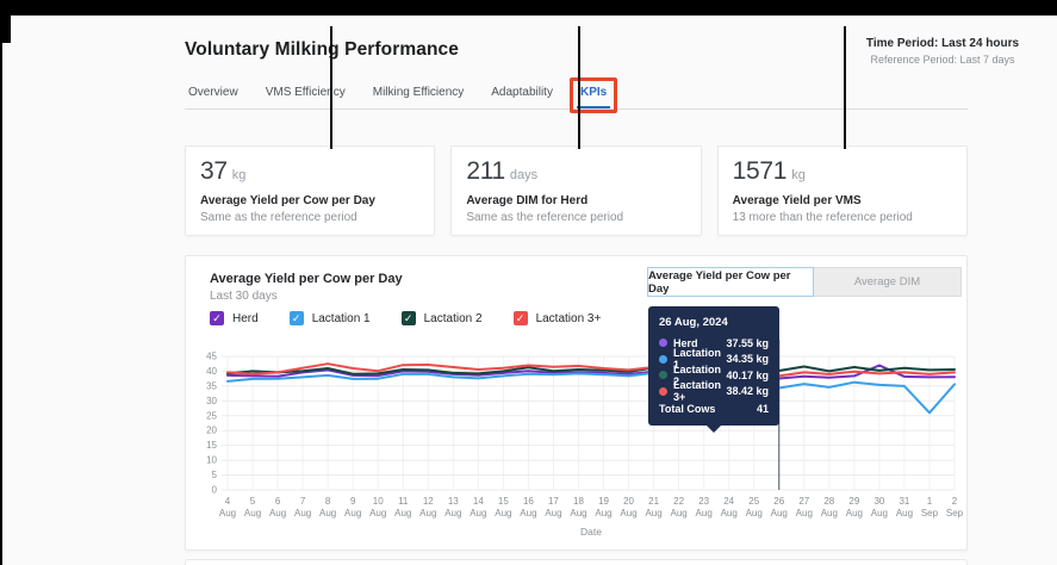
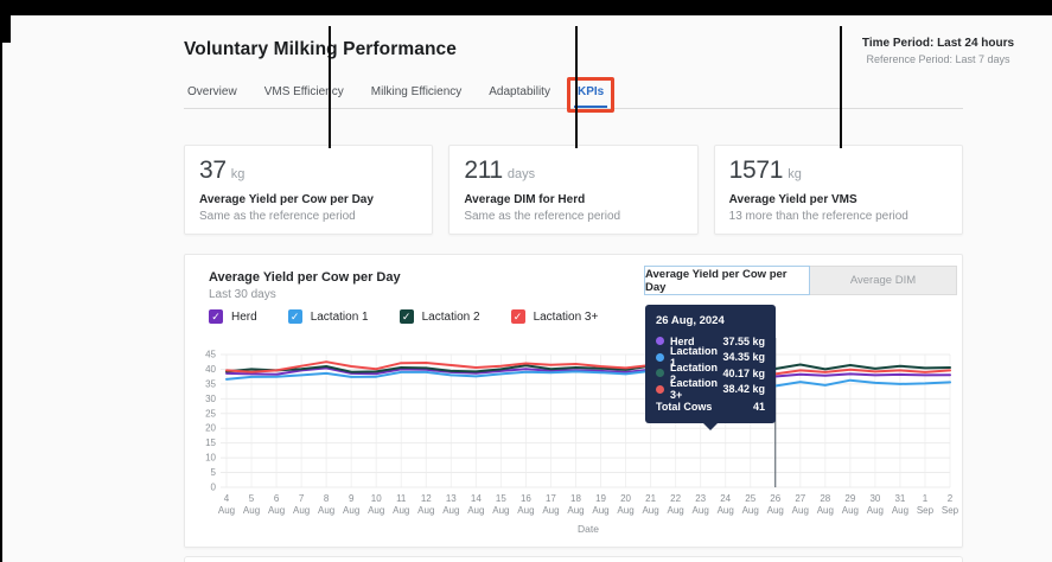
Herd/30 Aug: 42 -> 38
Lactation 1/1 Sep: 26 -> 35
